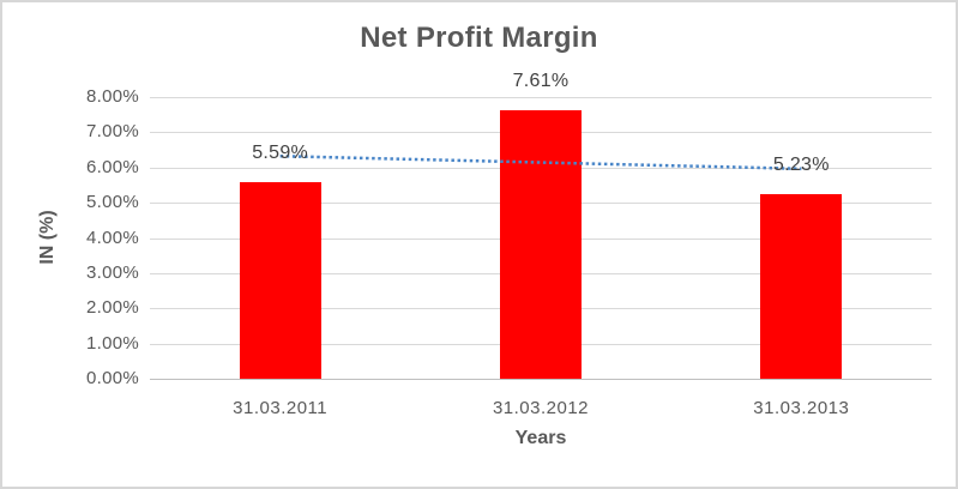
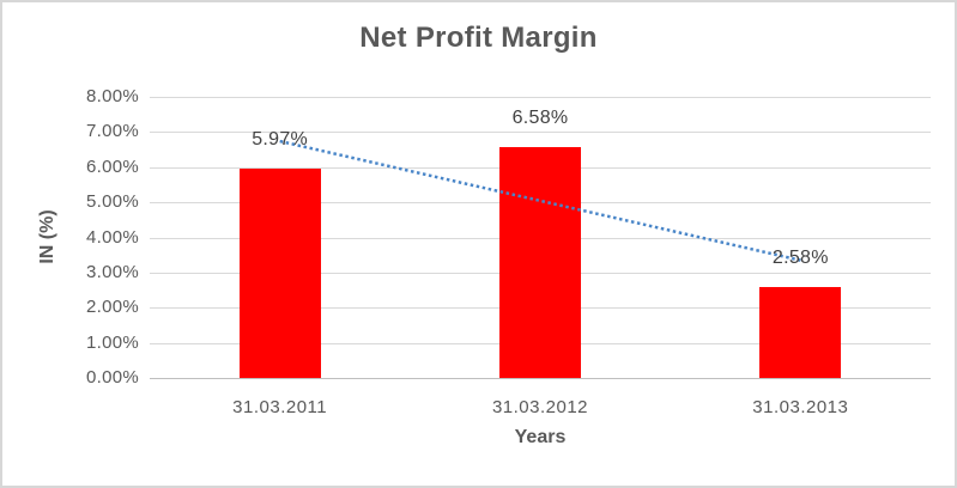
31.03.2011: 5.59% -> 5.97%
31.03.2012: 7.61% -> 6.58%
31.03.2013: 5.23% -> 2.58%
